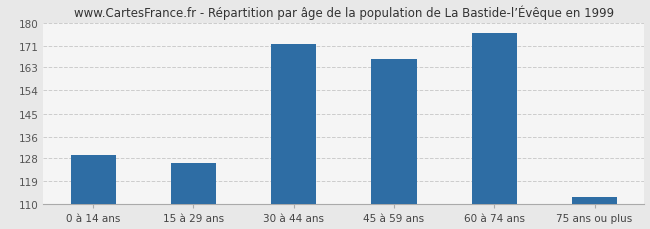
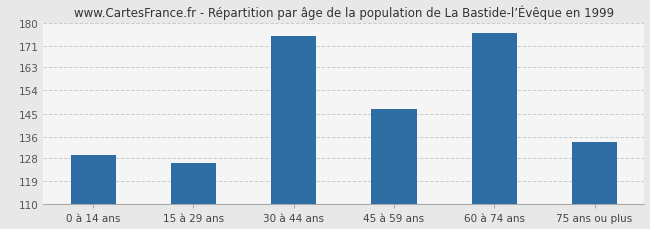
30 à 44 ans: 172 -> 175
45 à 59 ans: 166 -> 147
75 ans ou plus: 113 -> 134
